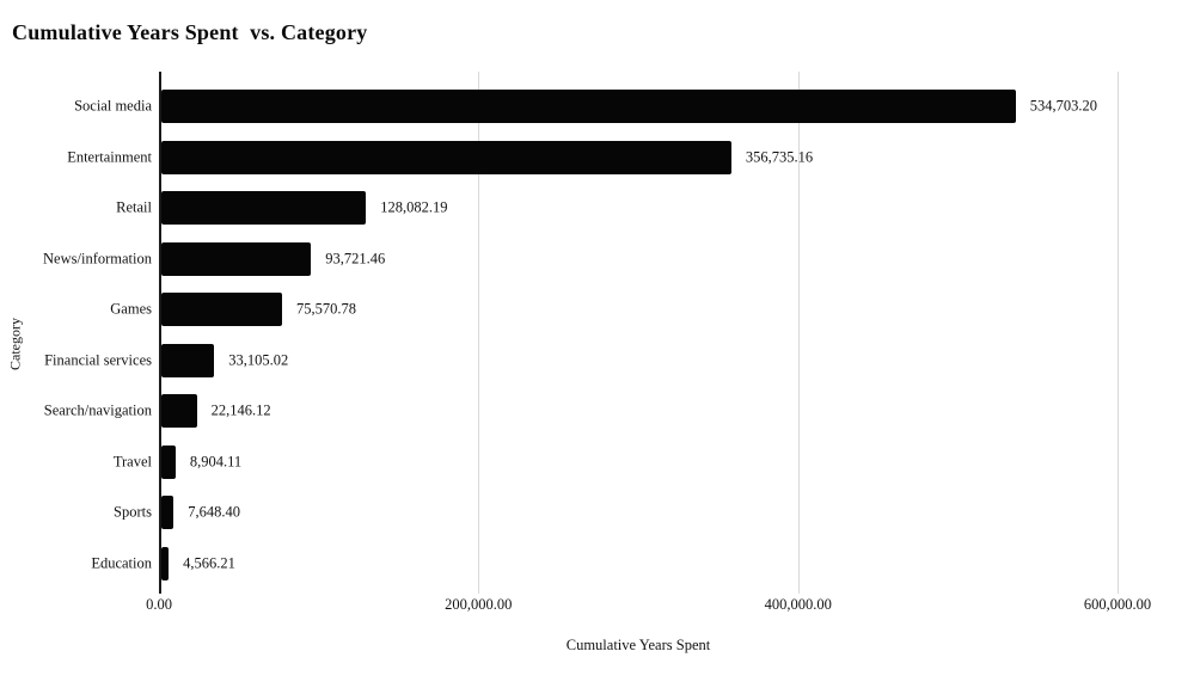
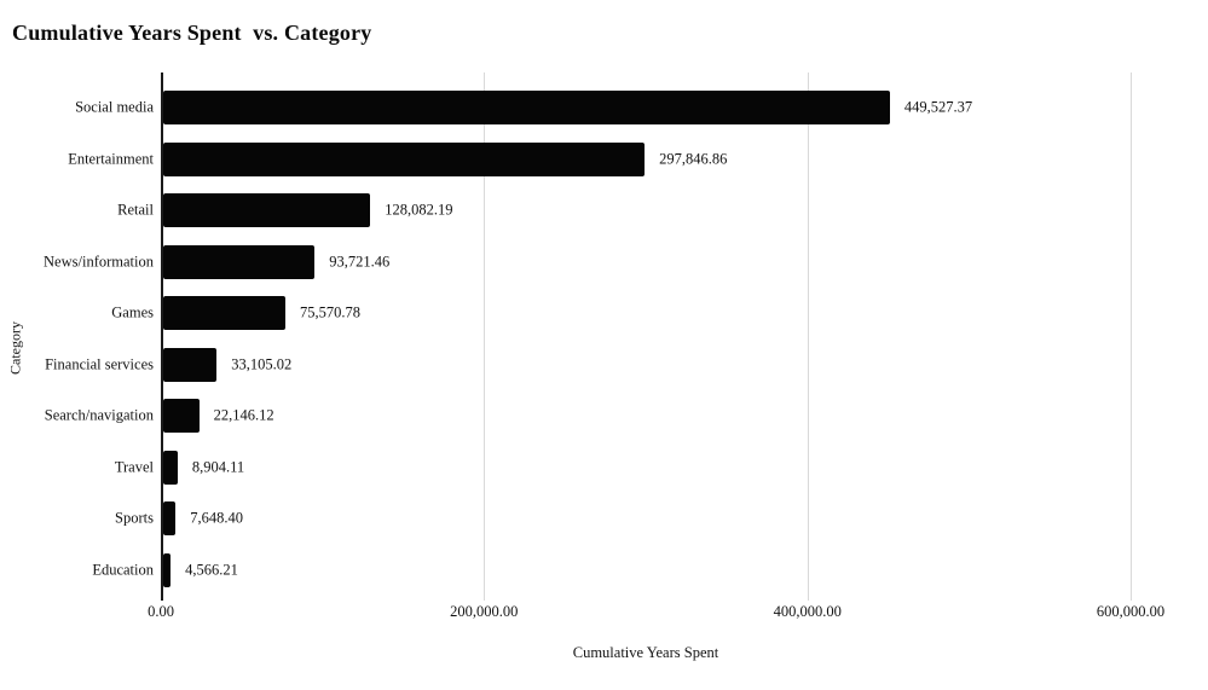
Social media: 534,703.20 -> 449,527.37
Entertainment: 356,735.16 -> 297,846.86
